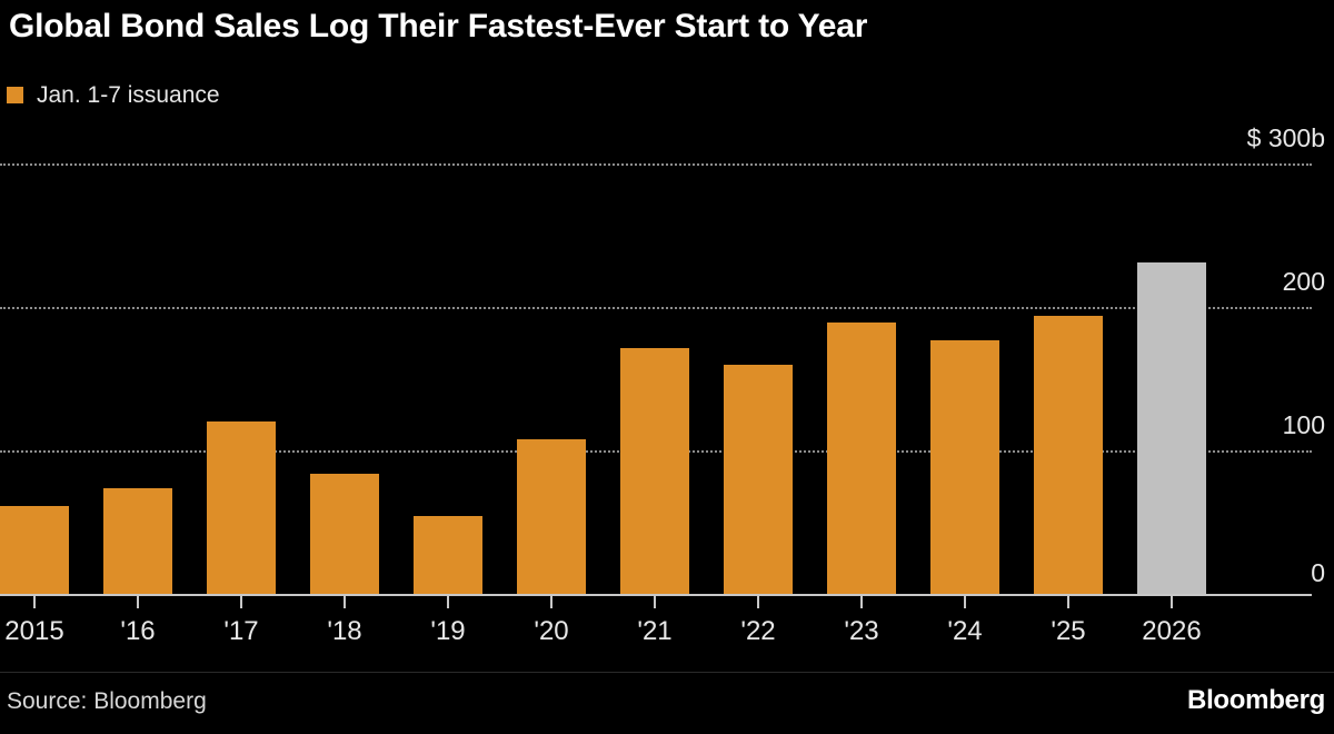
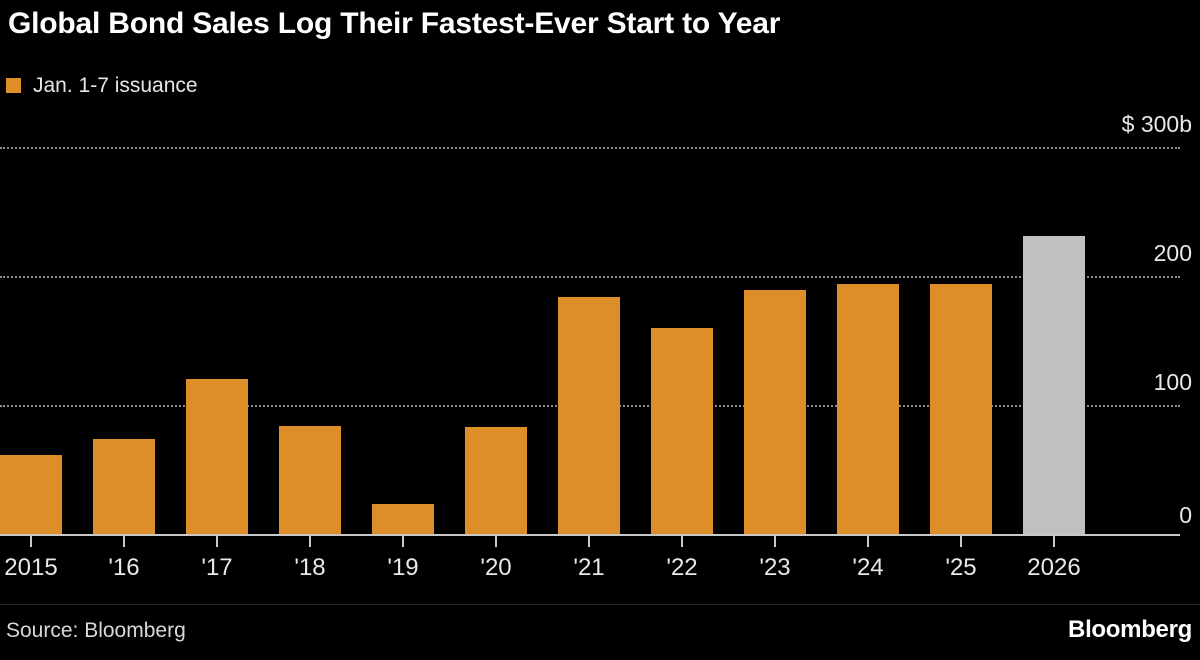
'19: 54 -> 23
'20: 108 -> 83
'21: 171 -> 184
'24: 177 -> 194
